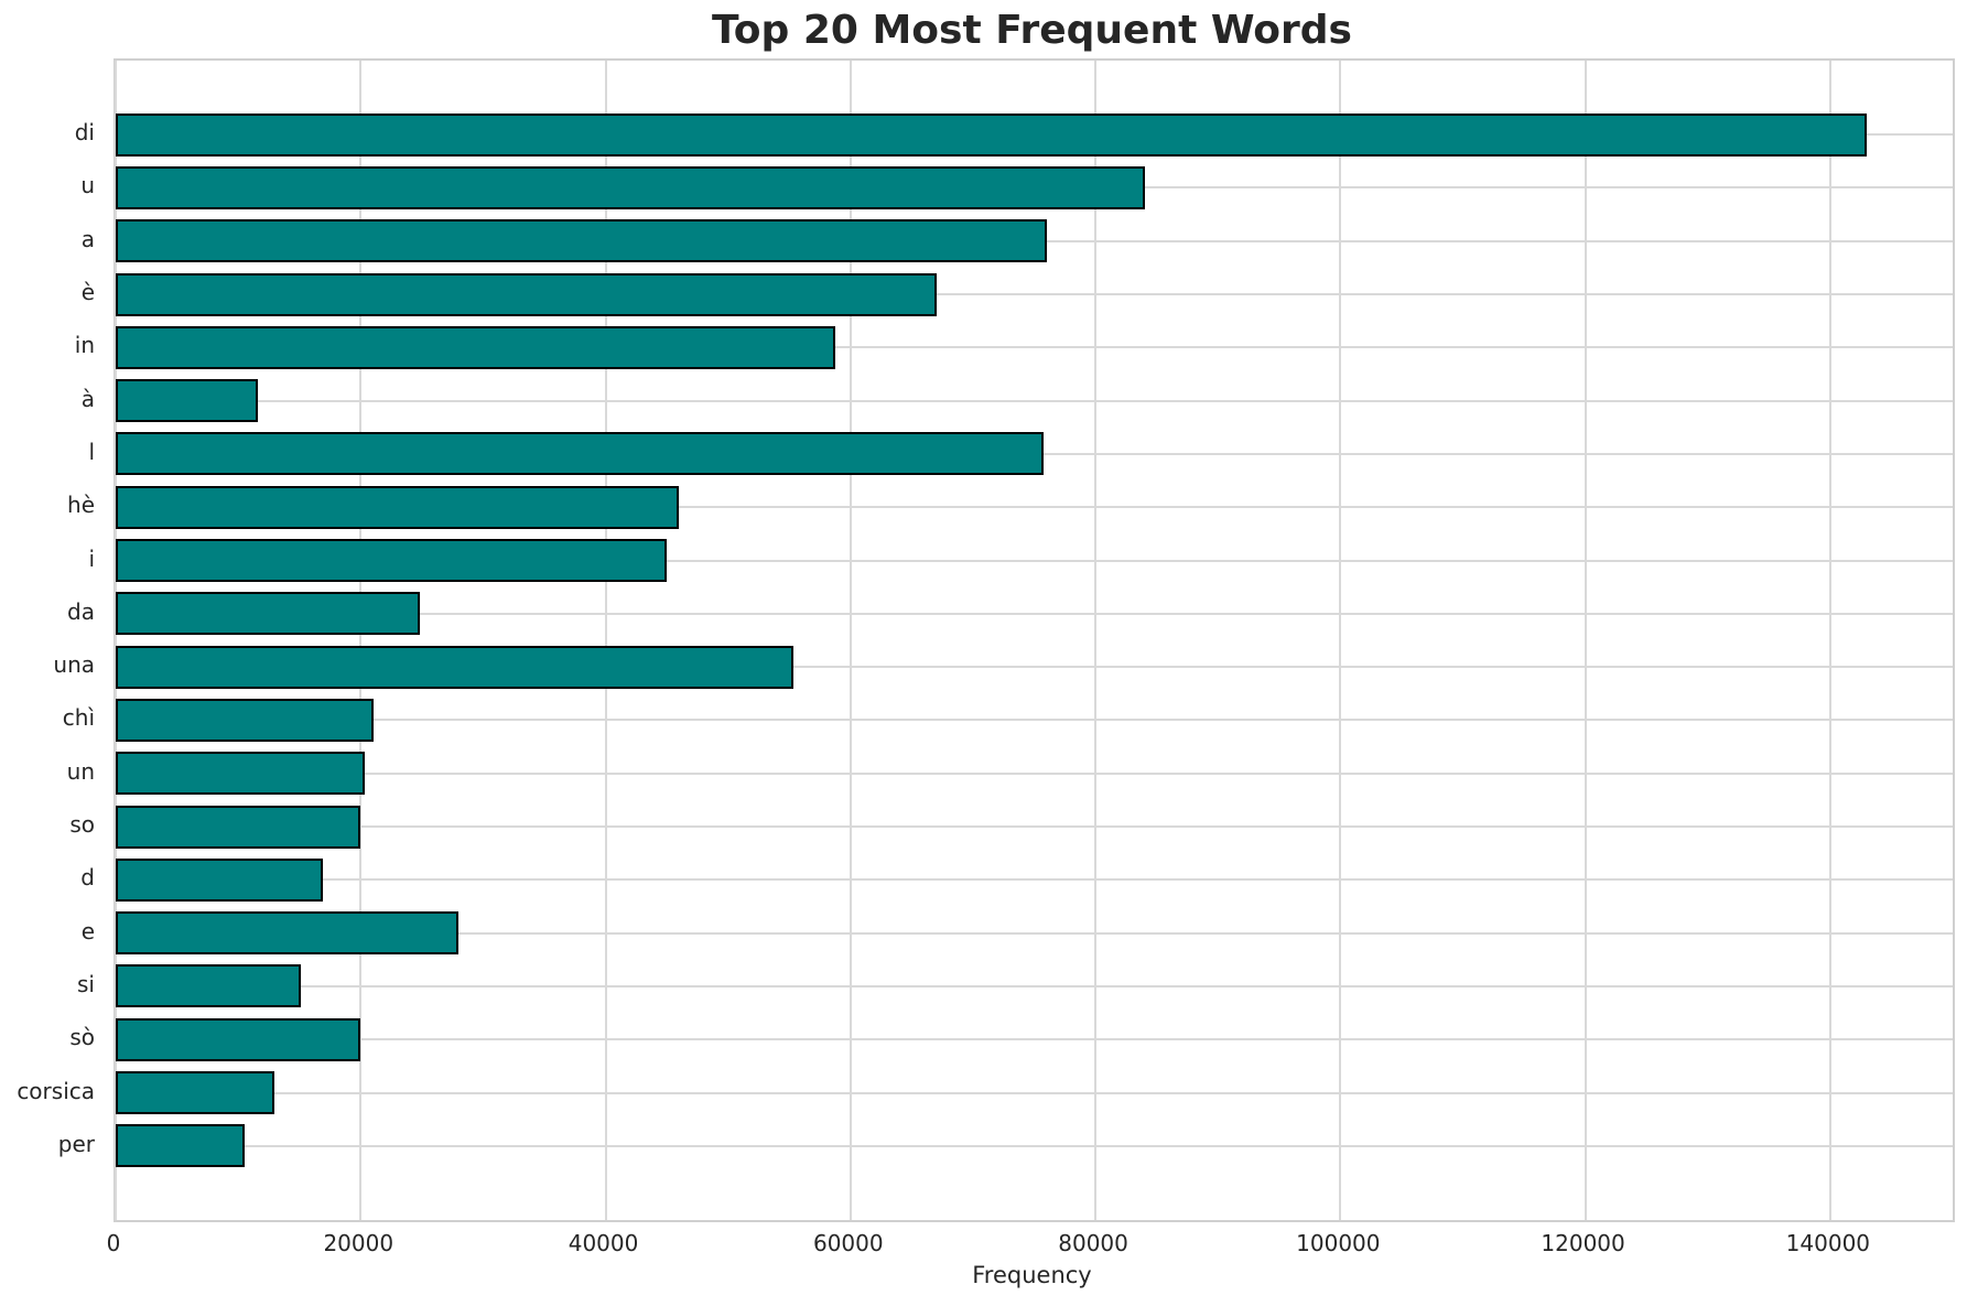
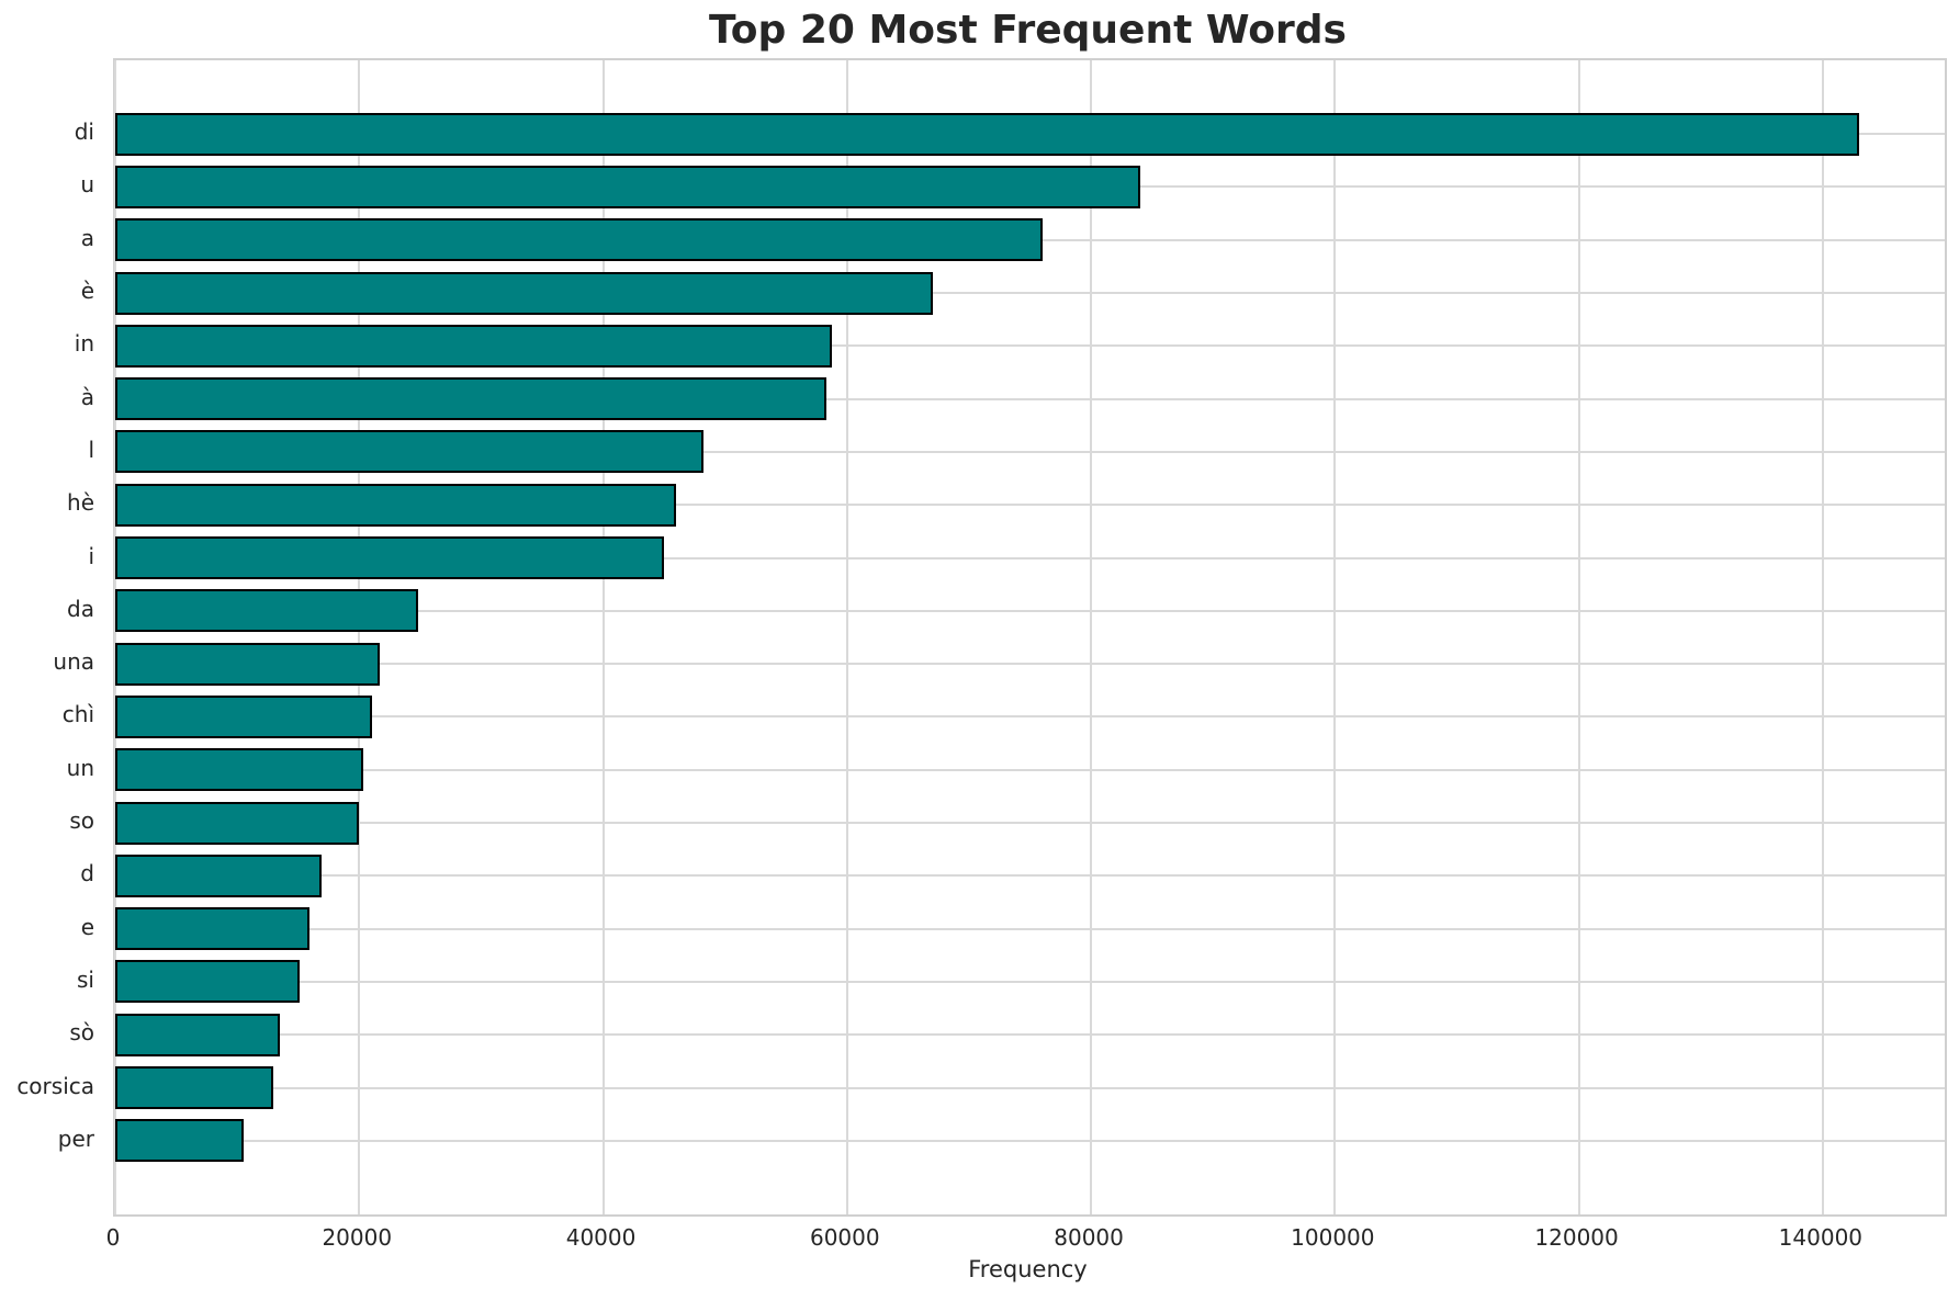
à: 11600 -> 58300
l: 75800 -> 48200
una: 55300 -> 21700
e: 28000 -> 15900
sò: 20000 -> 13500
